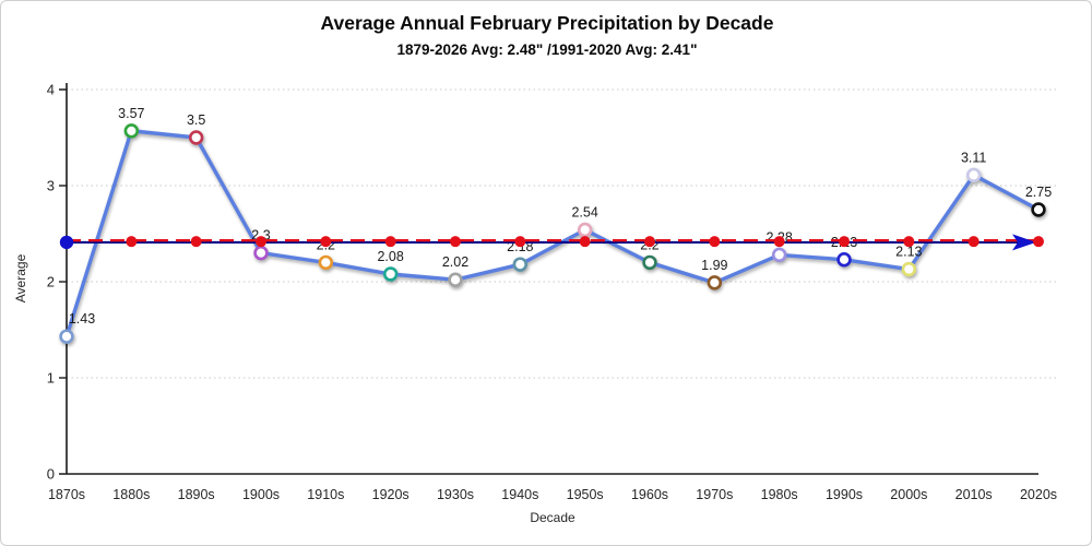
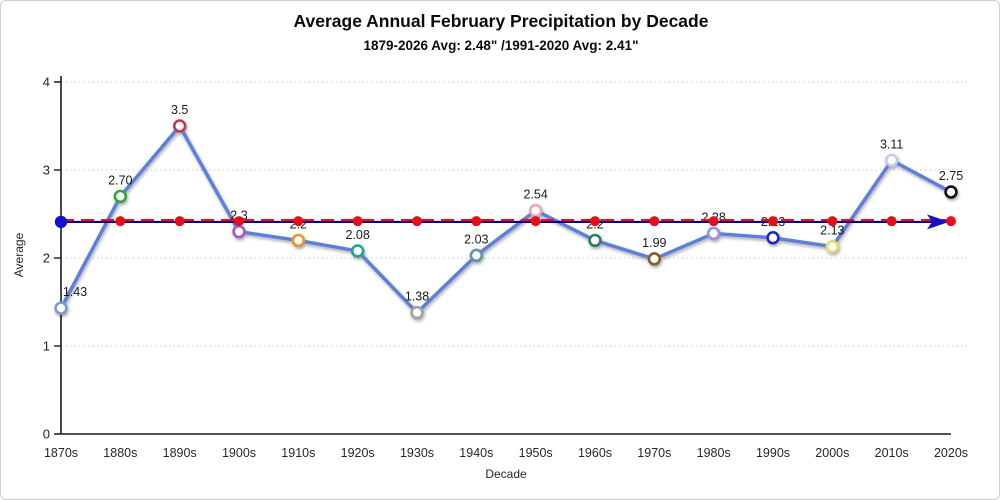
1880s: 3.57 -> 2.70
1930s: 2.02 -> 1.38
1940s: 2.18 -> 2.03
